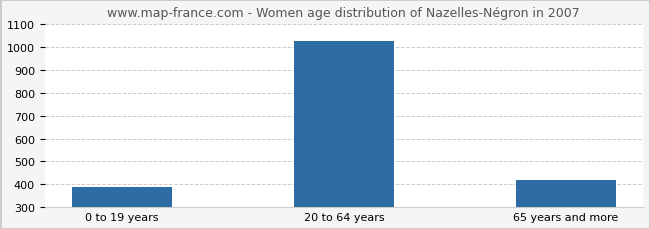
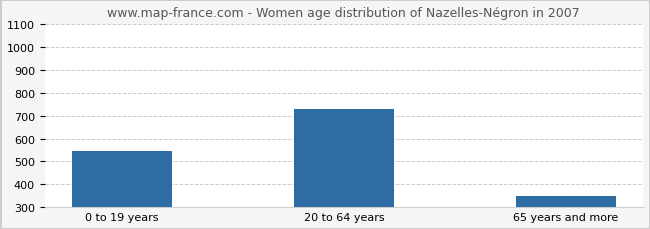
0 to 19 years: 390 -> 545
20 to 64 years: 1025 -> 730
65 years and more: 420 -> 350
